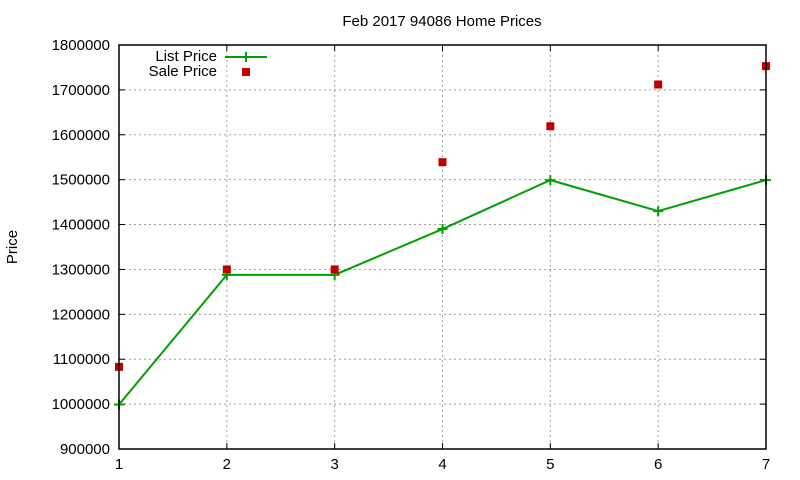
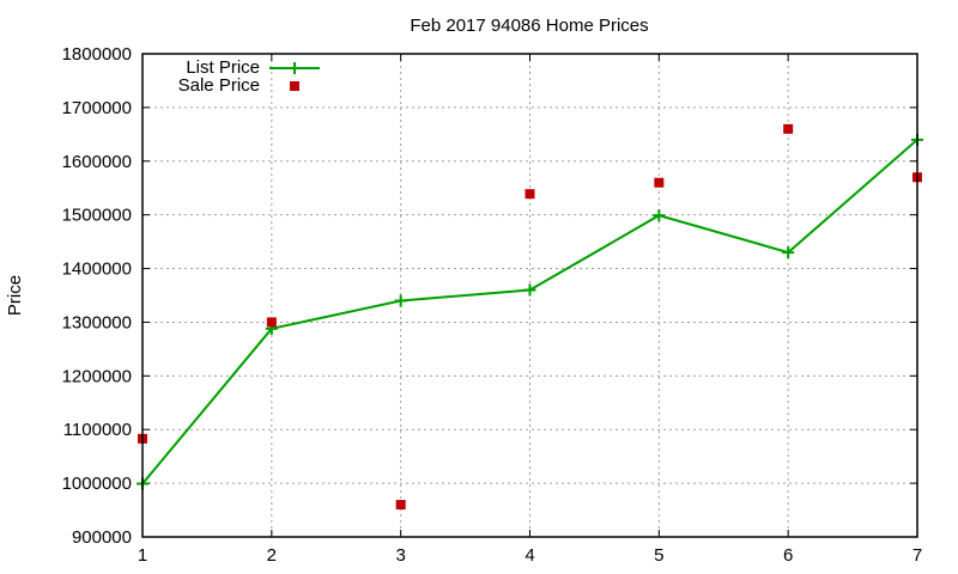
List Price/3: 1290000 -> 1340000
Sale Price/3: 1300000 -> 960000
List Price/4: 1390000 -> 1360000
Sale Price/5: 1620000 -> 1560000
Sale Price/6: 1710000 -> 1660000
List Price/7: 1500000 -> 1640000
Sale Price/7: 1750000 -> 1570000
